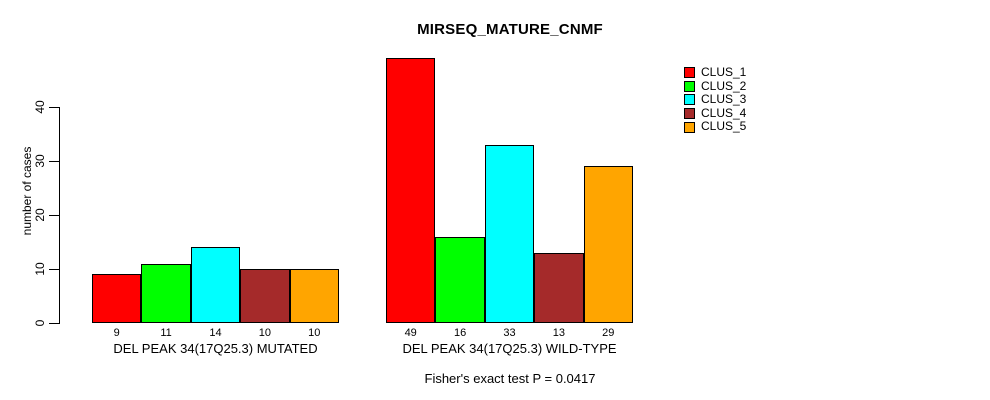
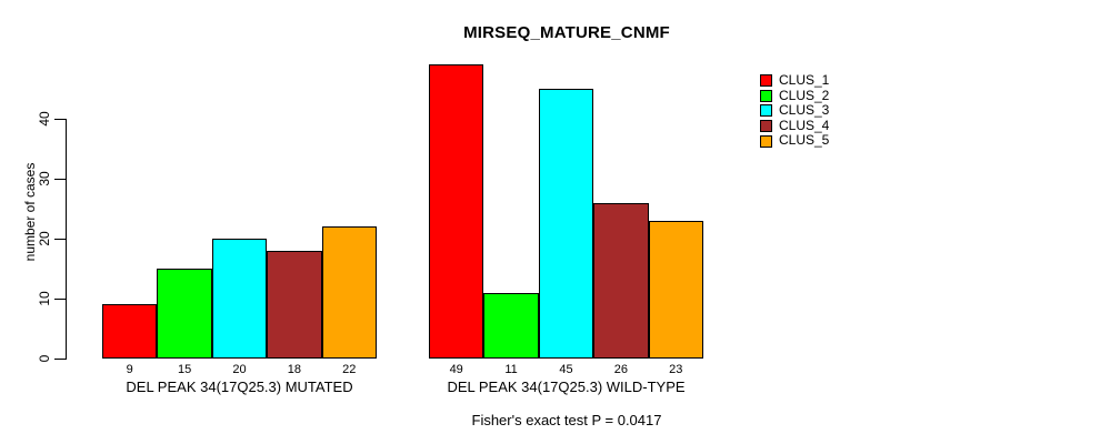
CLUS_2/DEL PEAK 34(17Q25.3) MUTATED: 11 -> 15
CLUS_3/DEL PEAK 34(17Q25.3) MUTATED: 14 -> 20
CLUS_4/DEL PEAK 34(17Q25.3) MUTATED: 10 -> 18
CLUS_5/DEL PEAK 34(17Q25.3) MUTATED: 10 -> 22
CLUS_2/DEL PEAK 34(17Q25.3) WILD-TYPE: 16 -> 11
CLUS_3/DEL PEAK 34(17Q25.3) WILD-TYPE: 33 -> 45
CLUS_4/DEL PEAK 34(17Q25.3) WILD-TYPE: 13 -> 26
CLUS_5/DEL PEAK 34(17Q25.3) WILD-TYPE: 29 -> 23
